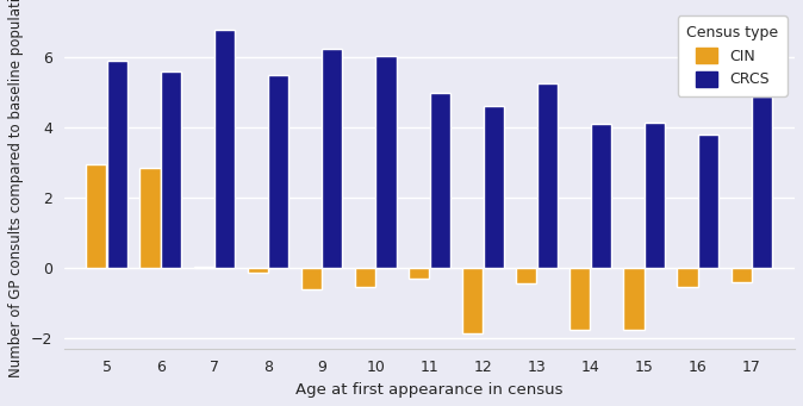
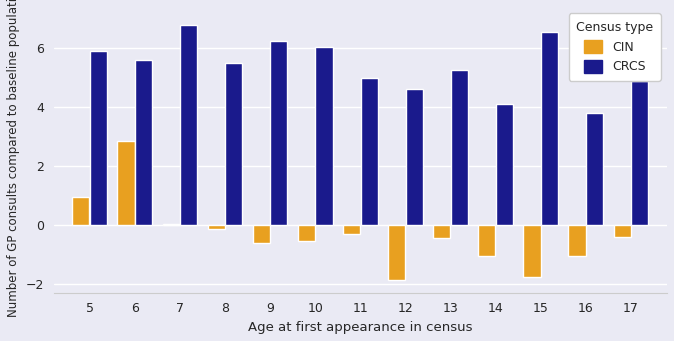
CIN/5: 2.95 -> 0.95
CIN/14: -1.75 -> -1.05
CRCS/15: 4.15 -> 6.55
CIN/16: -0.55 -> -1.05
